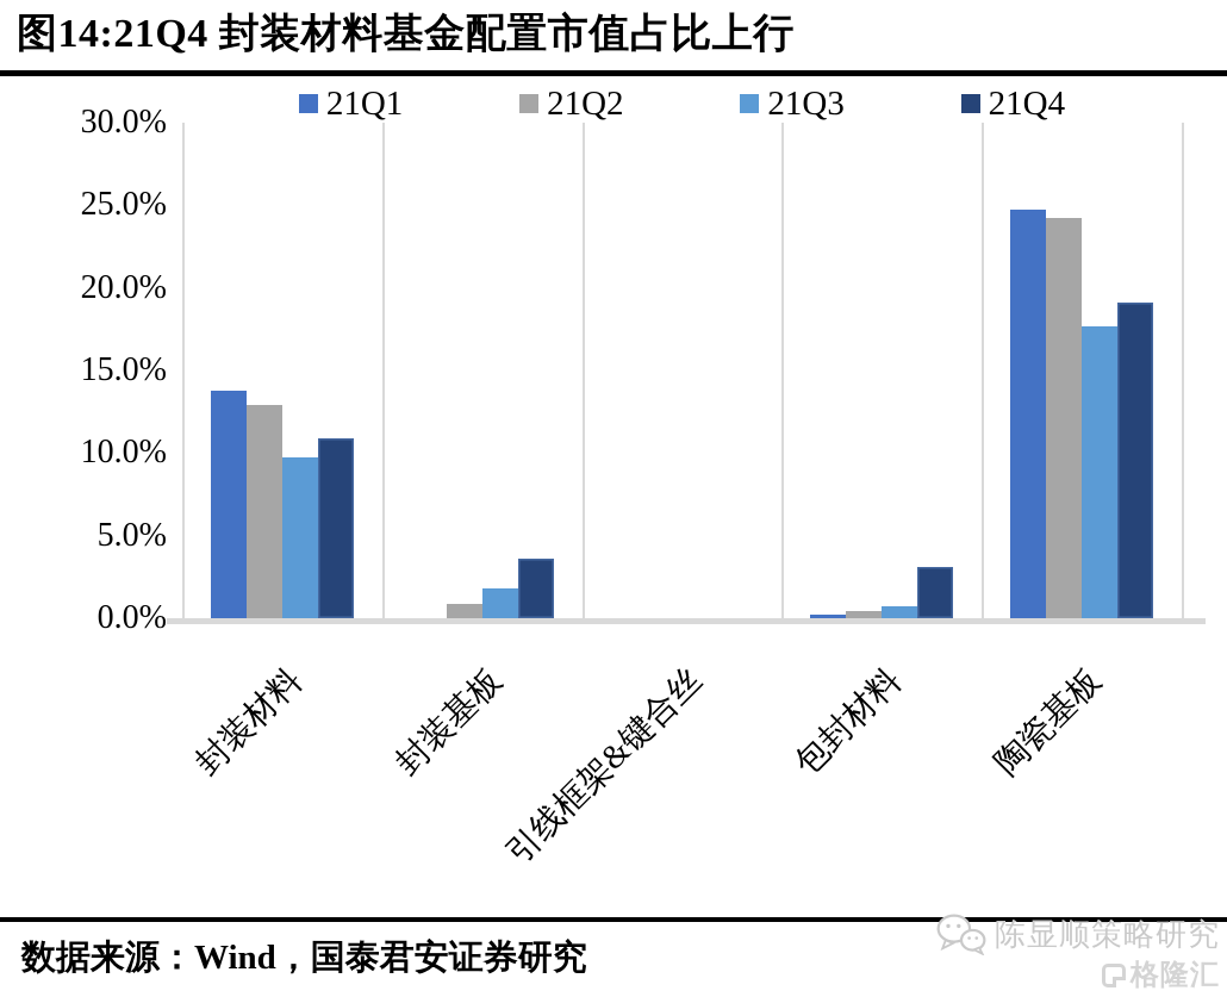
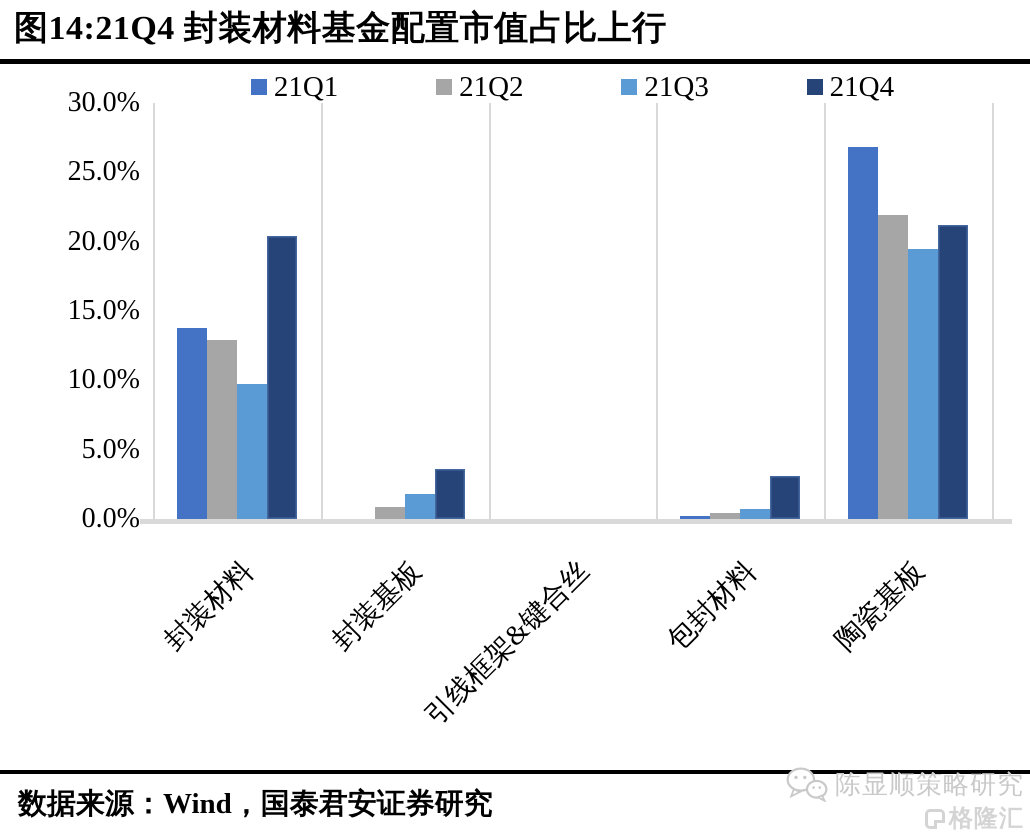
21Q4/封装材料: 10.9% -> 20.4%
21Q1/陶瓷基板: 24.7% -> 26.8%
21Q2/陶瓷基板: 24.2% -> 21.9%
21Q3/陶瓷基板: 17.7% -> 19.5%
21Q4/陶瓷基板: 19.1% -> 21.2%
